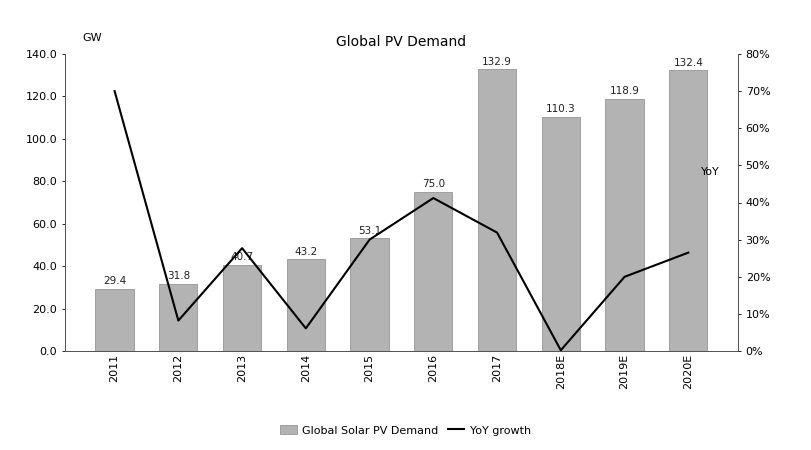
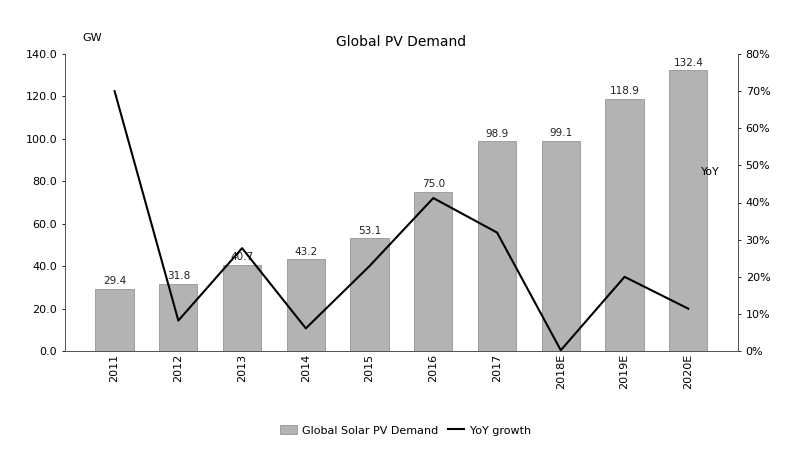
YoY growth/2015: 30.0% -> 22.9%
Global Solar PV Demand/2017: 132.9 -> 98.9
Global Solar PV Demand/2018E: 110.3 -> 99.1
YoY growth/2020E: 26.5% -> 11.4%
